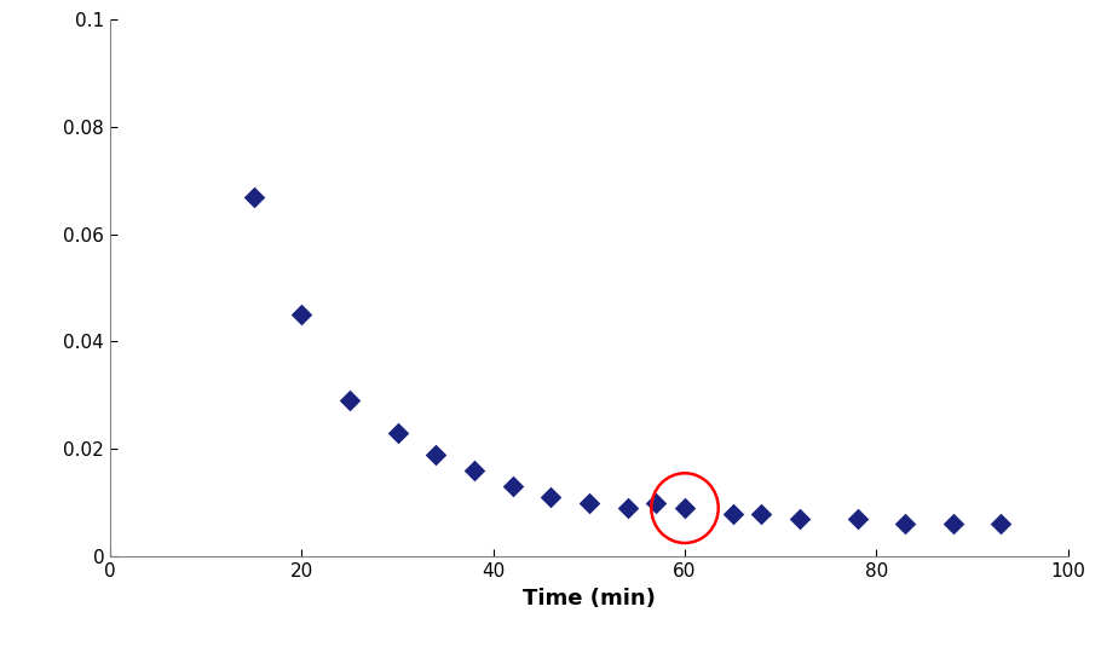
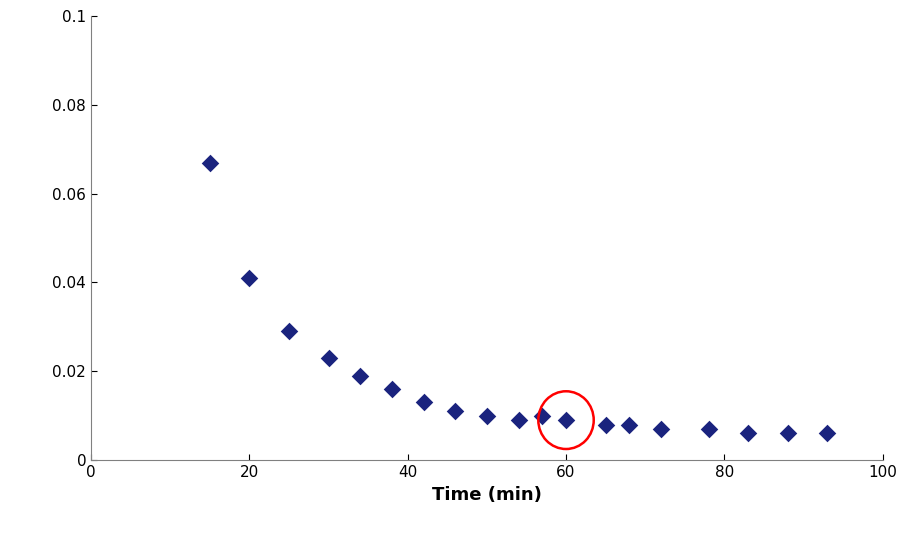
20: 0.045 -> 0.041
